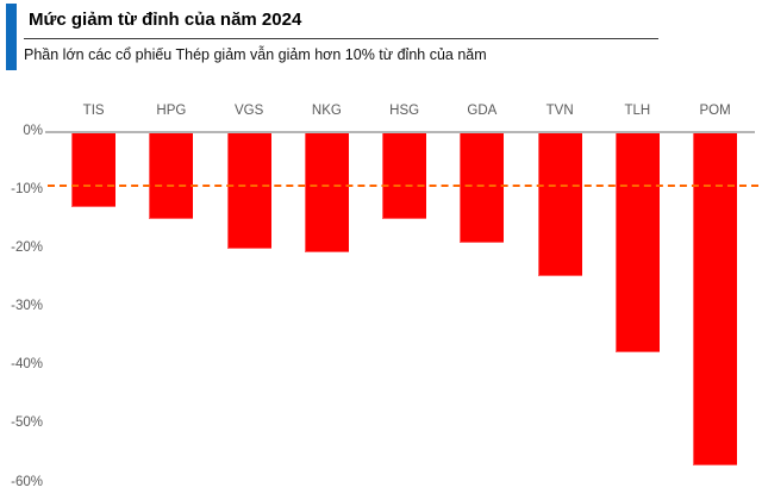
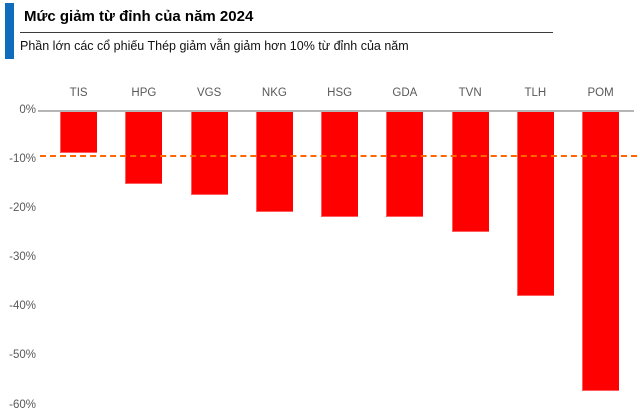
TIS: -13% -> -9%
VGS: -20% -> -17%
HSG: -15% -> -22%
GDA: -19% -> -22%
